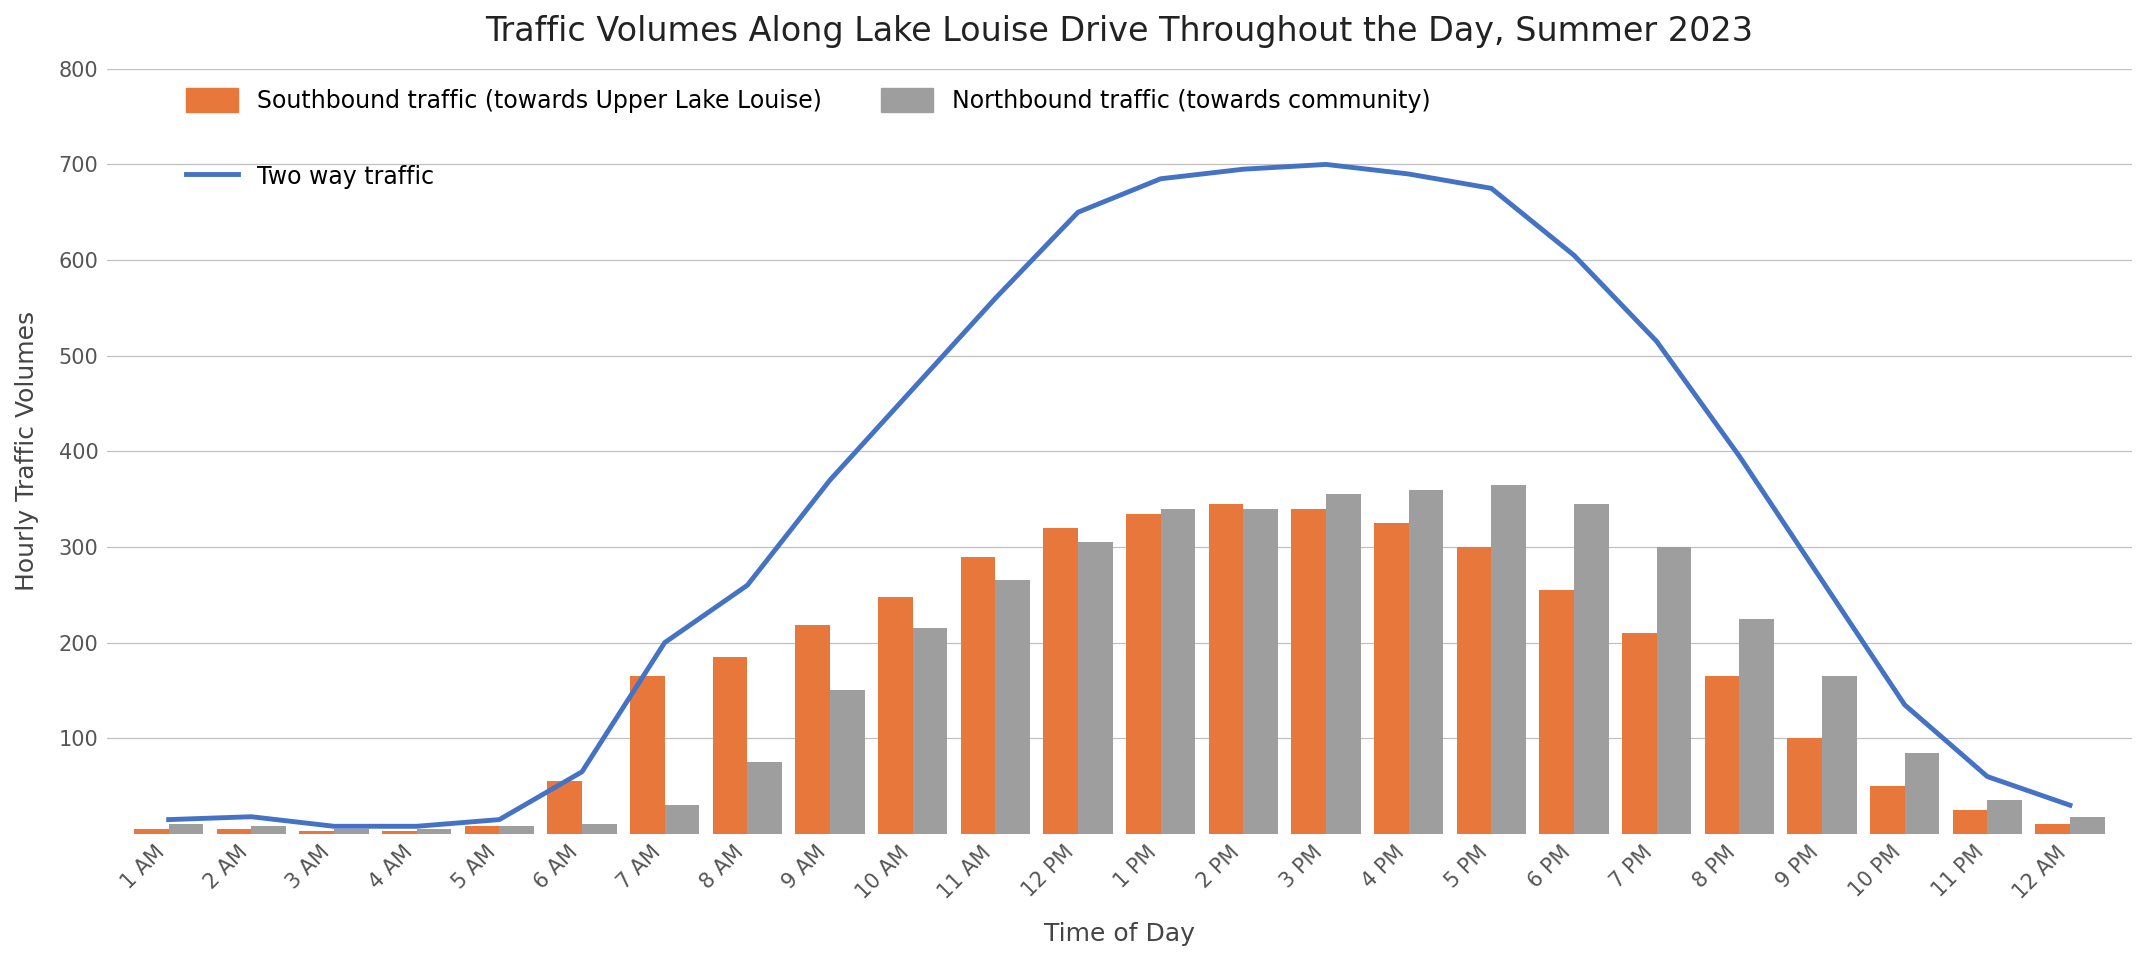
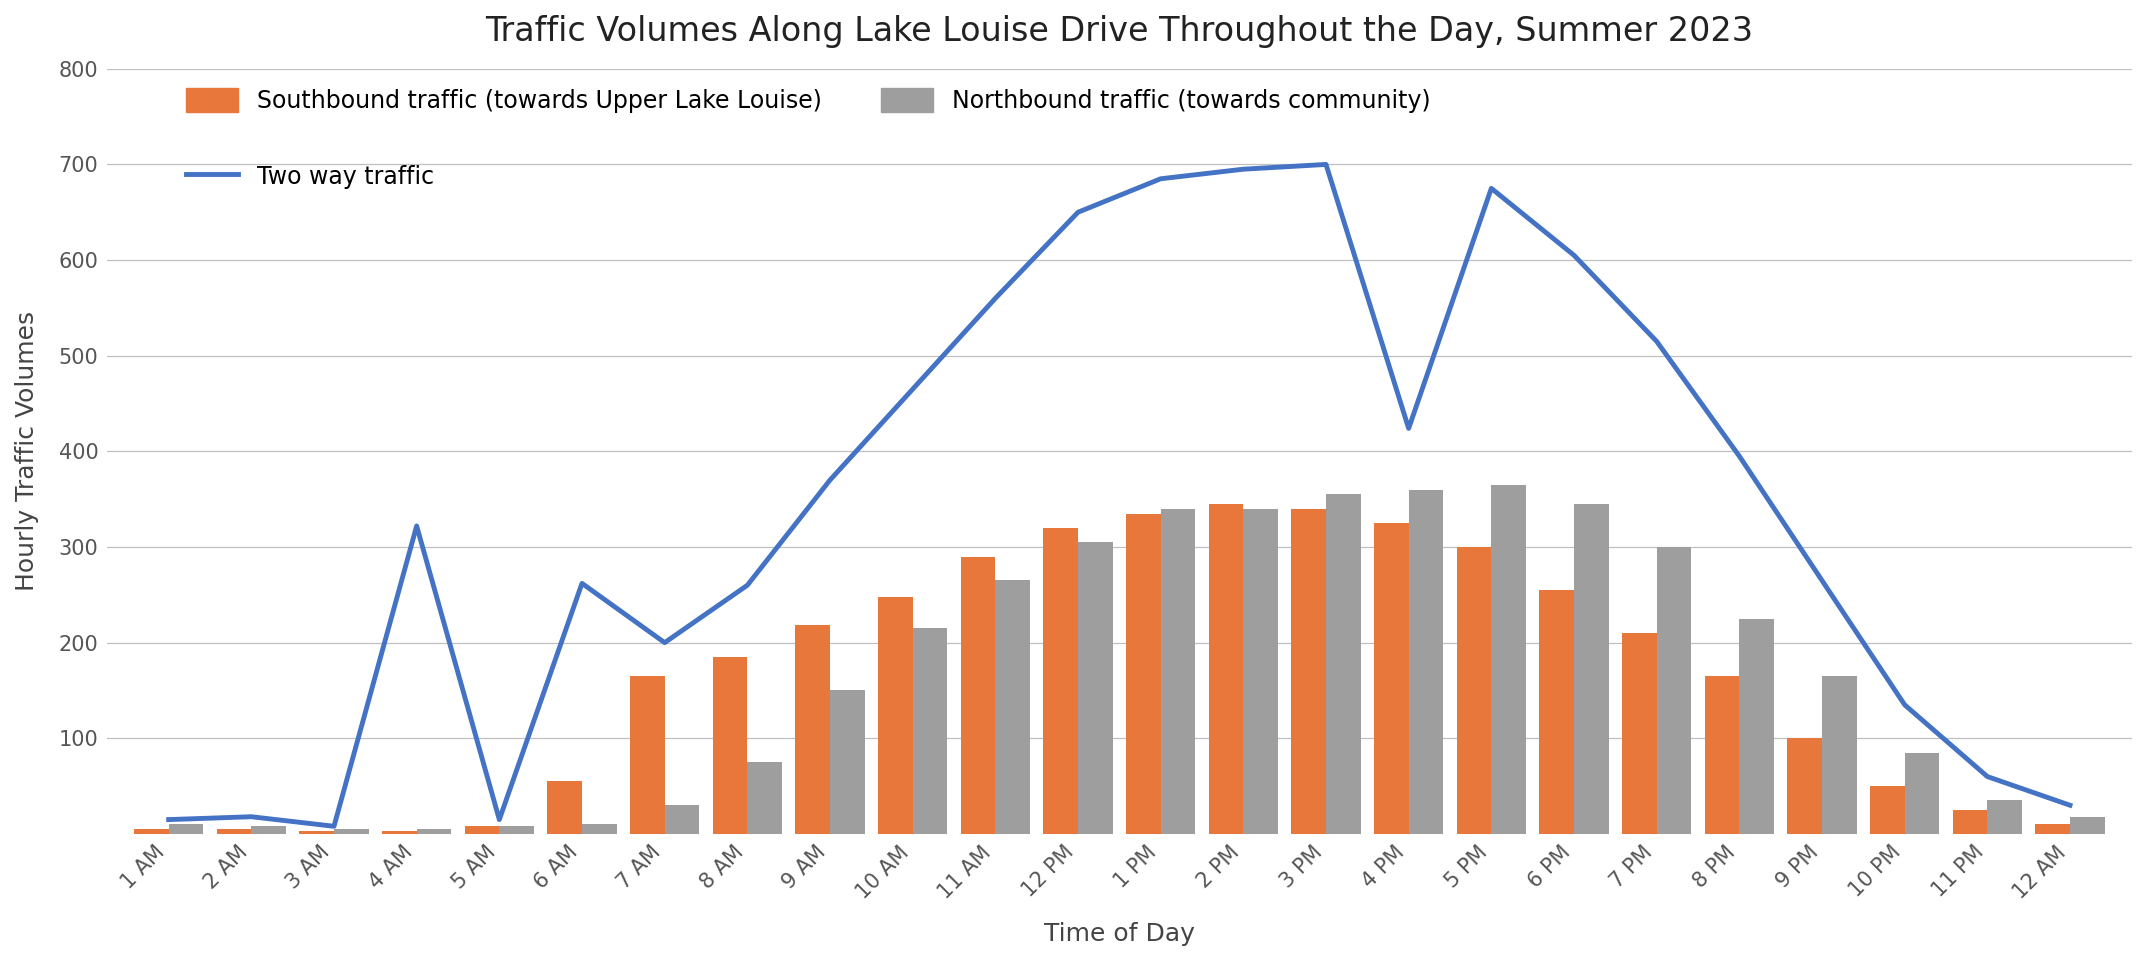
Two way traffic/4 AM: 8 -> 322
Two way traffic/6 AM: 65 -> 262
Two way traffic/4 PM: 690 -> 424
